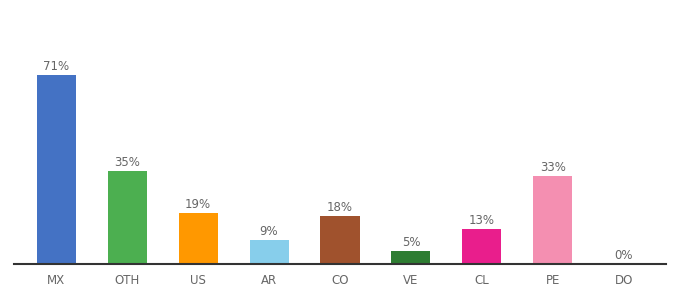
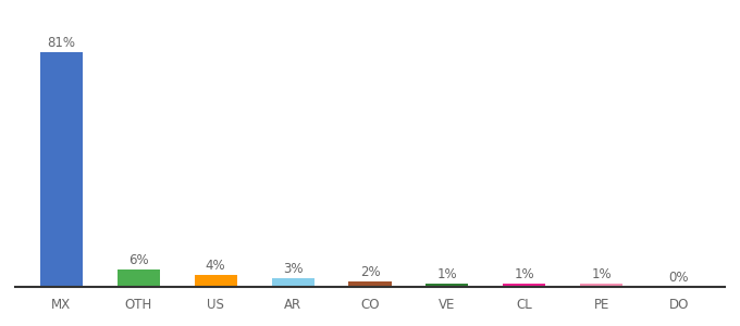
MX: 71% -> 81%
OTH: 35% -> 6%
US: 19% -> 4%
AR: 9% -> 3%
CO: 18% -> 2%
VE: 5% -> 1%
CL: 13% -> 1%
PE: 33% -> 1%
